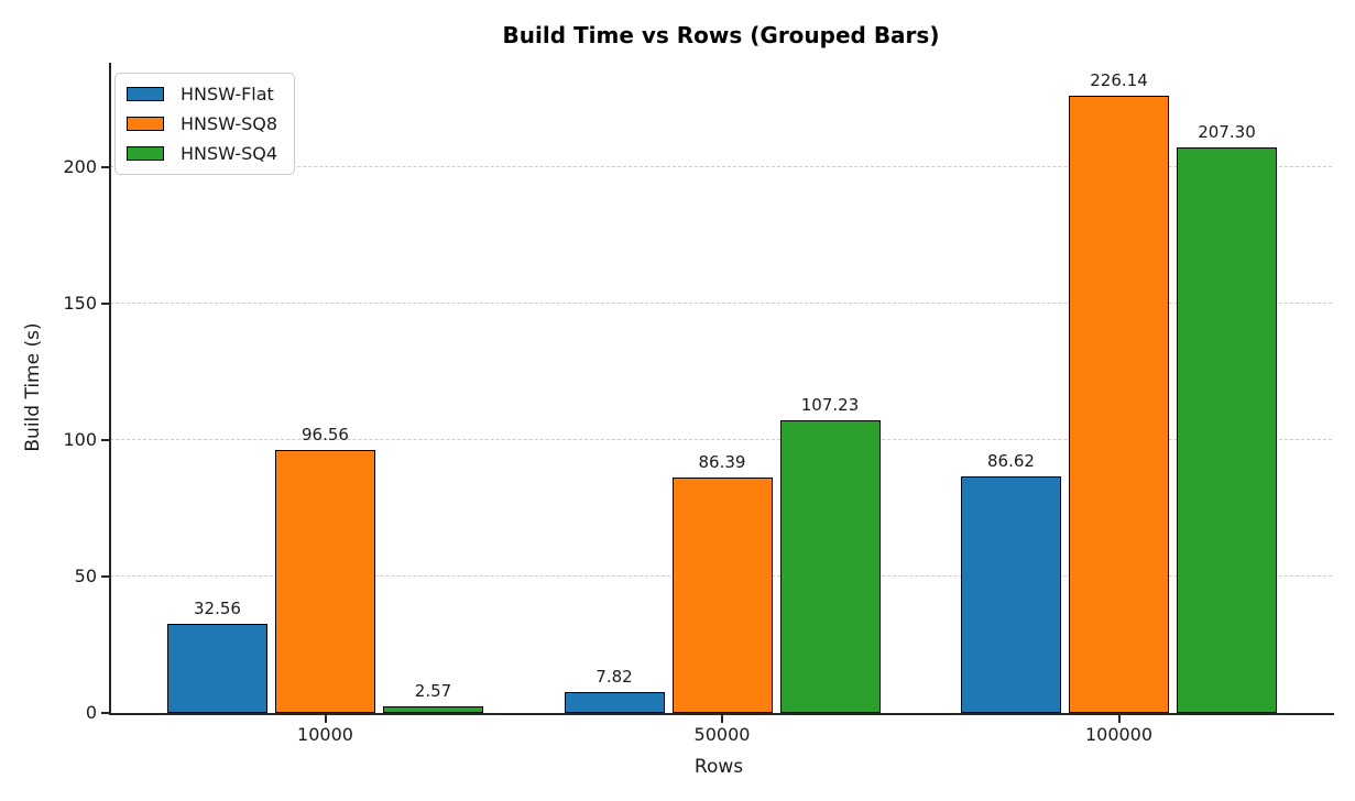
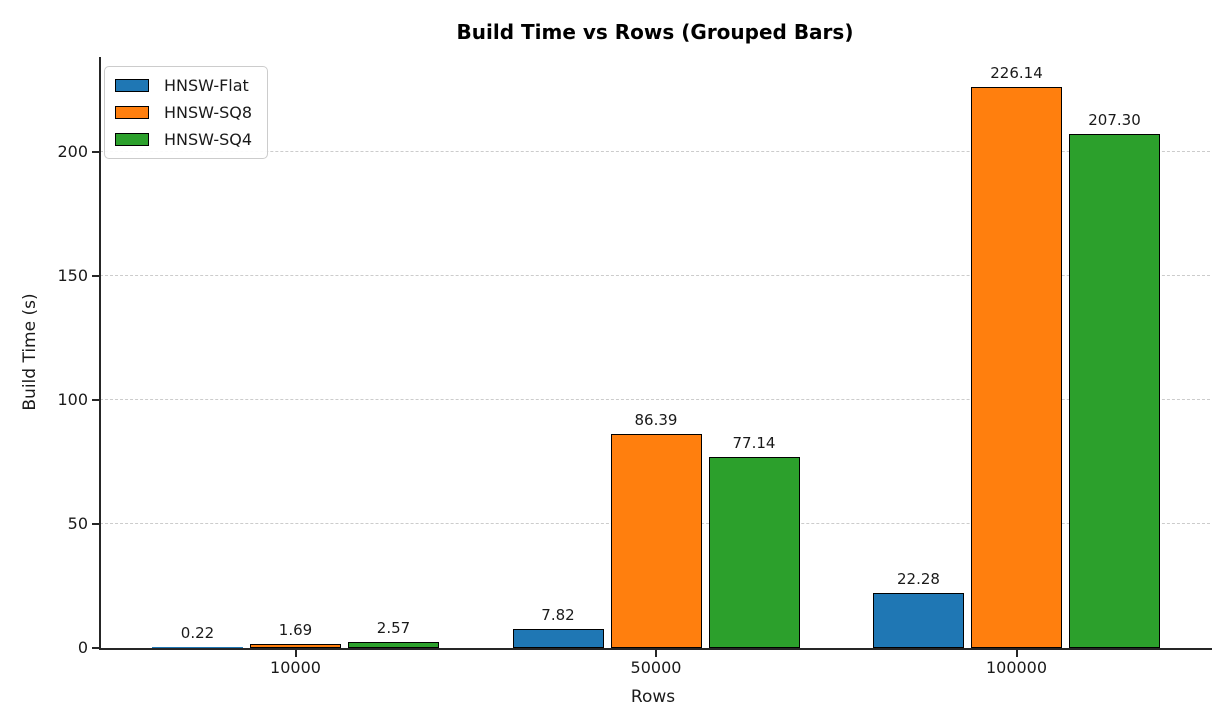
HNSW-Flat/10000: 32.56 -> 0.22
HNSW-SQ8/10000: 96.56 -> 1.69
HNSW-SQ4/50000: 107.23 -> 77.14
HNSW-Flat/100000: 86.62 -> 22.28
